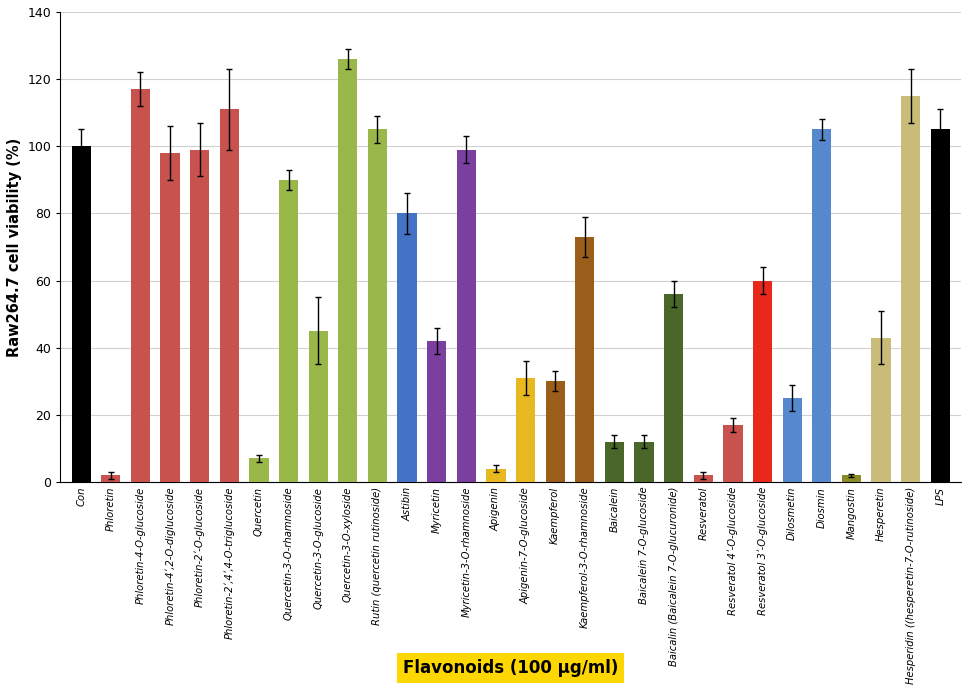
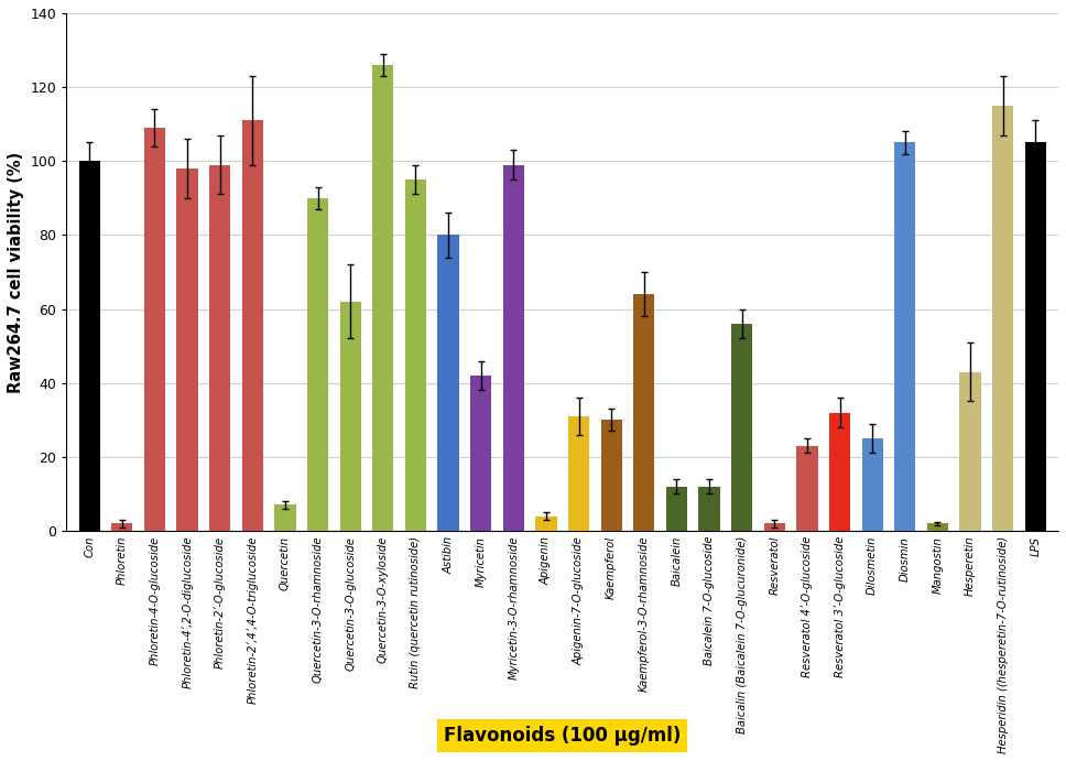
Phloretin-4-O-glucoside: 117 -> 109
Quercetin-3-O-glucoside: 45 -> 62
Rutin (quercetin rutinoside): 105 -> 95
Kaempferol-3-O-rhamnoside: 73 -> 64
Resveratol 4ʹ-O-glucoside: 17 -> 23
Resveratol 3ʹ-O-glucoside: 60 -> 32
